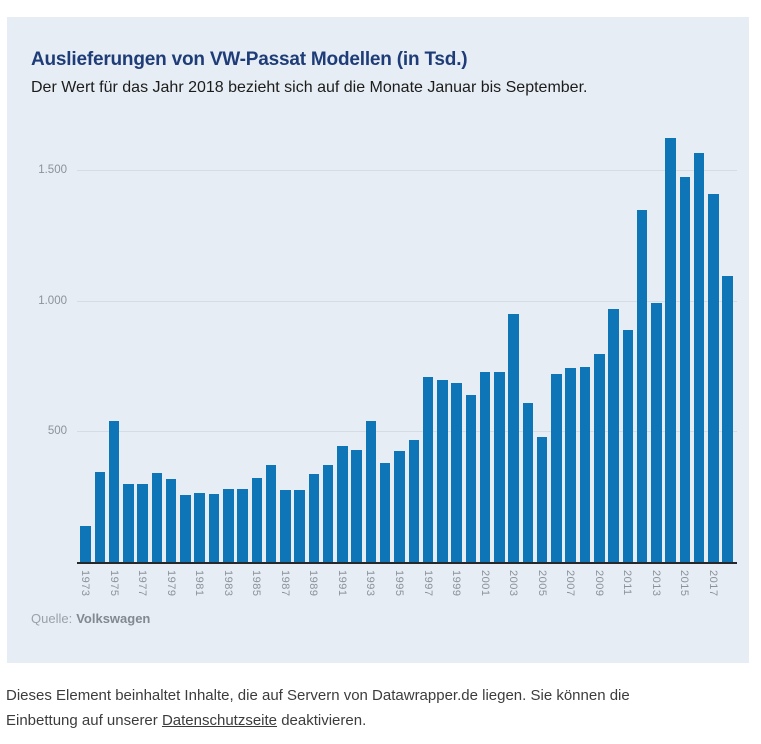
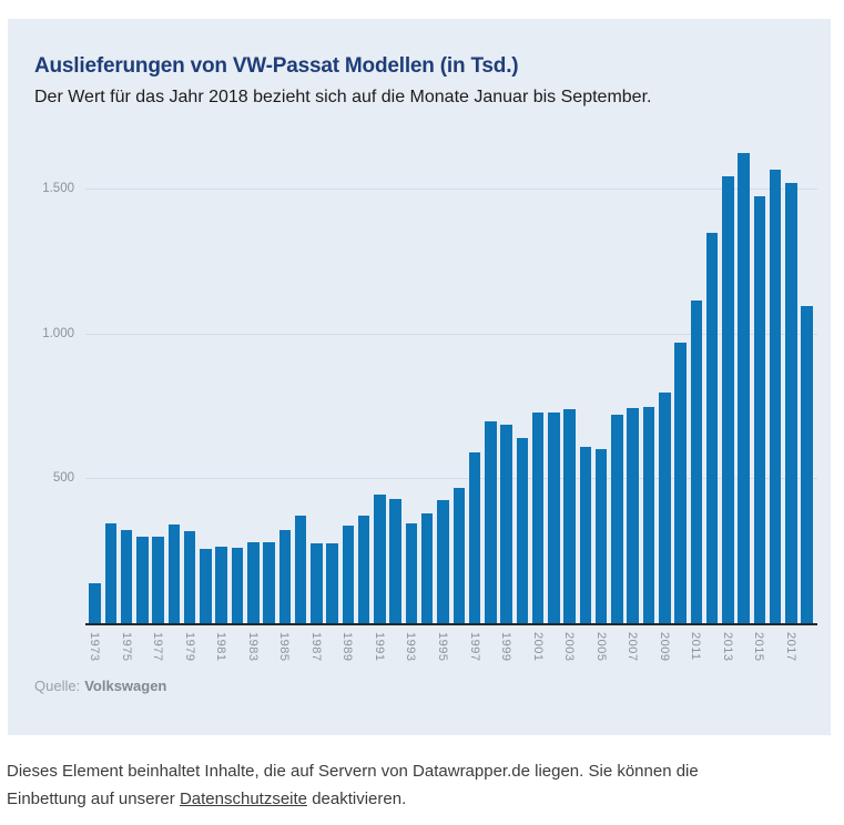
1975: 540 -> 320
1993: 540 -> 340
1997: 710 -> 590
2003: 950 -> 740
2005: 480 -> 600
2011: 890 -> 1120
2013: 990 -> 1540
2017: 1410 -> 1520
